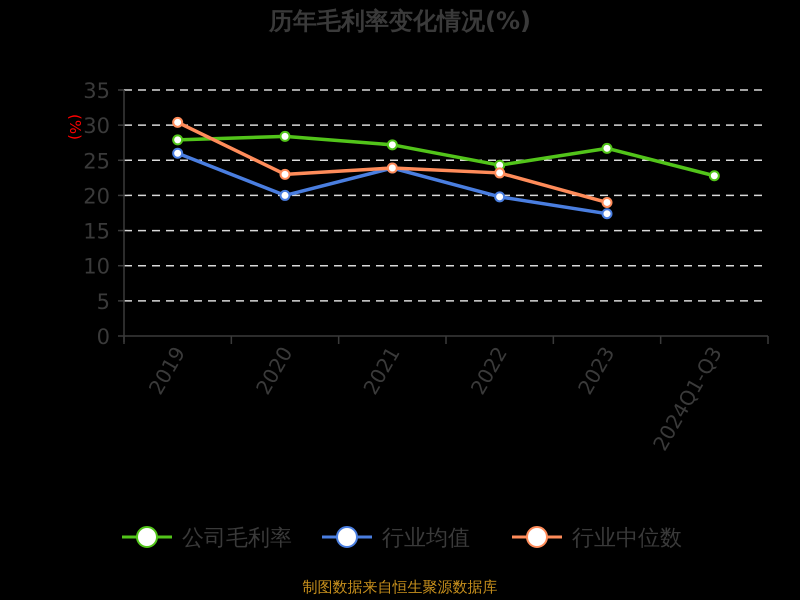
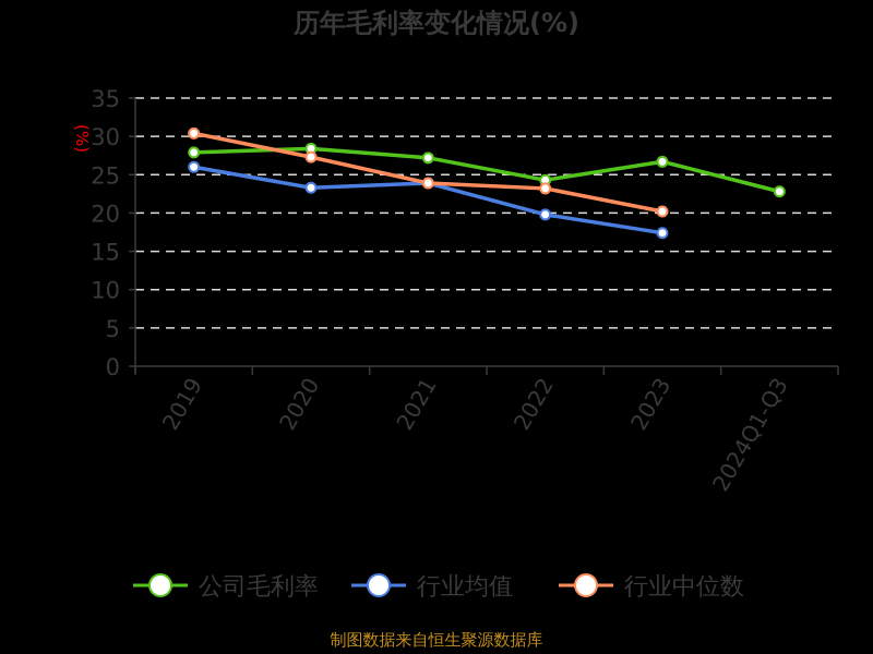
行业均值/2020: 20 -> 23
行业中位数/2020: 23 -> 27
行业中位数/2023: 19 -> 20
